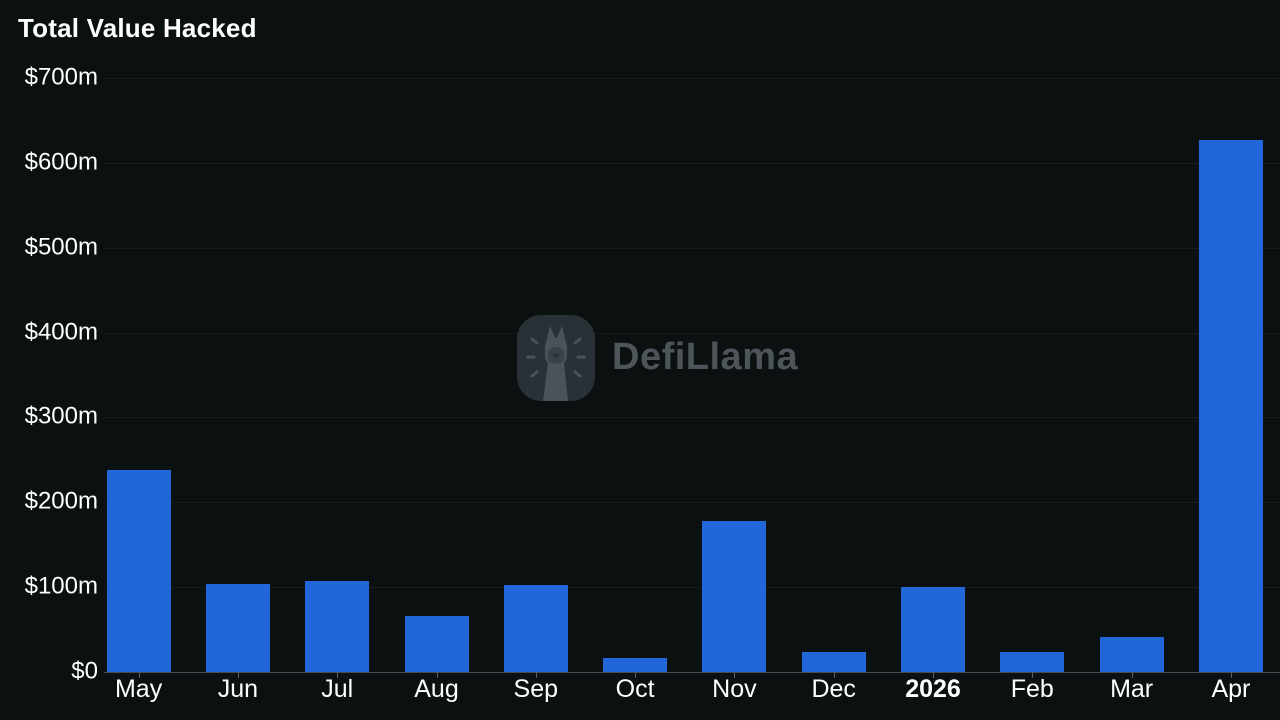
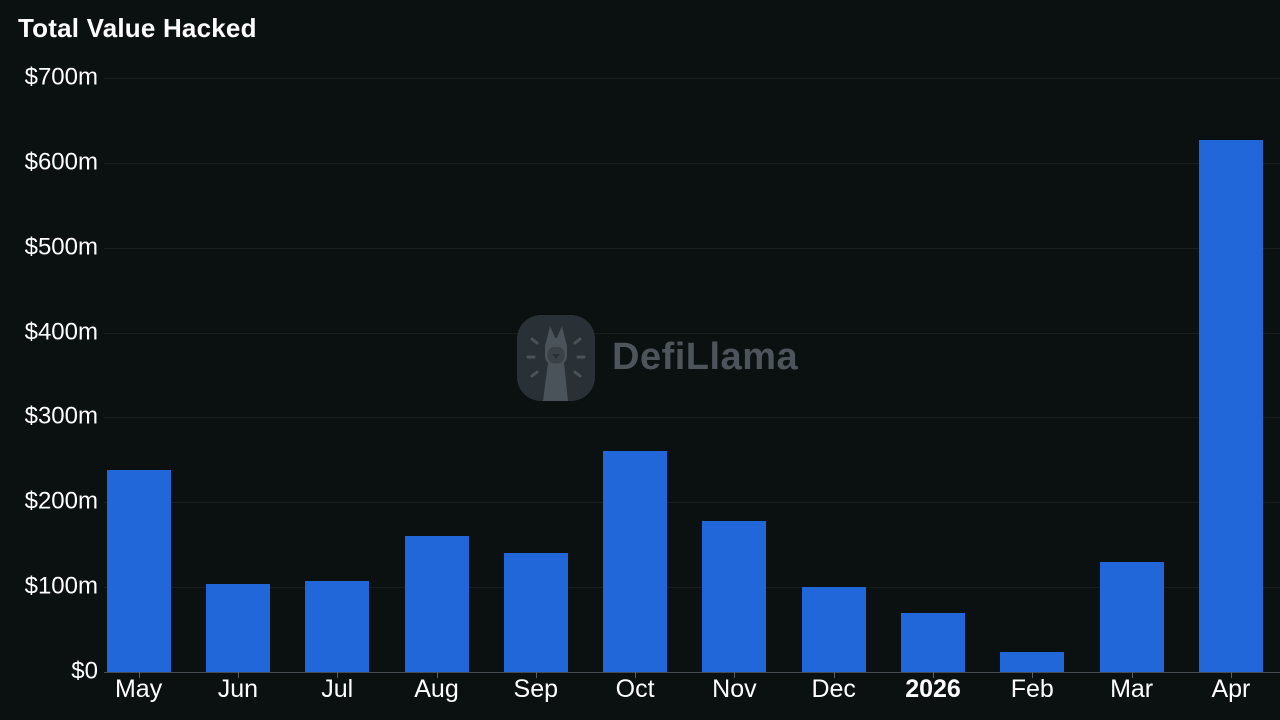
Aug: $70m -> $160m
Sep: $100m -> $140m
Oct: $20m -> $260m
Dec: $20m -> $100m
2026: $100m -> $70m
Mar: $40m -> $130m
